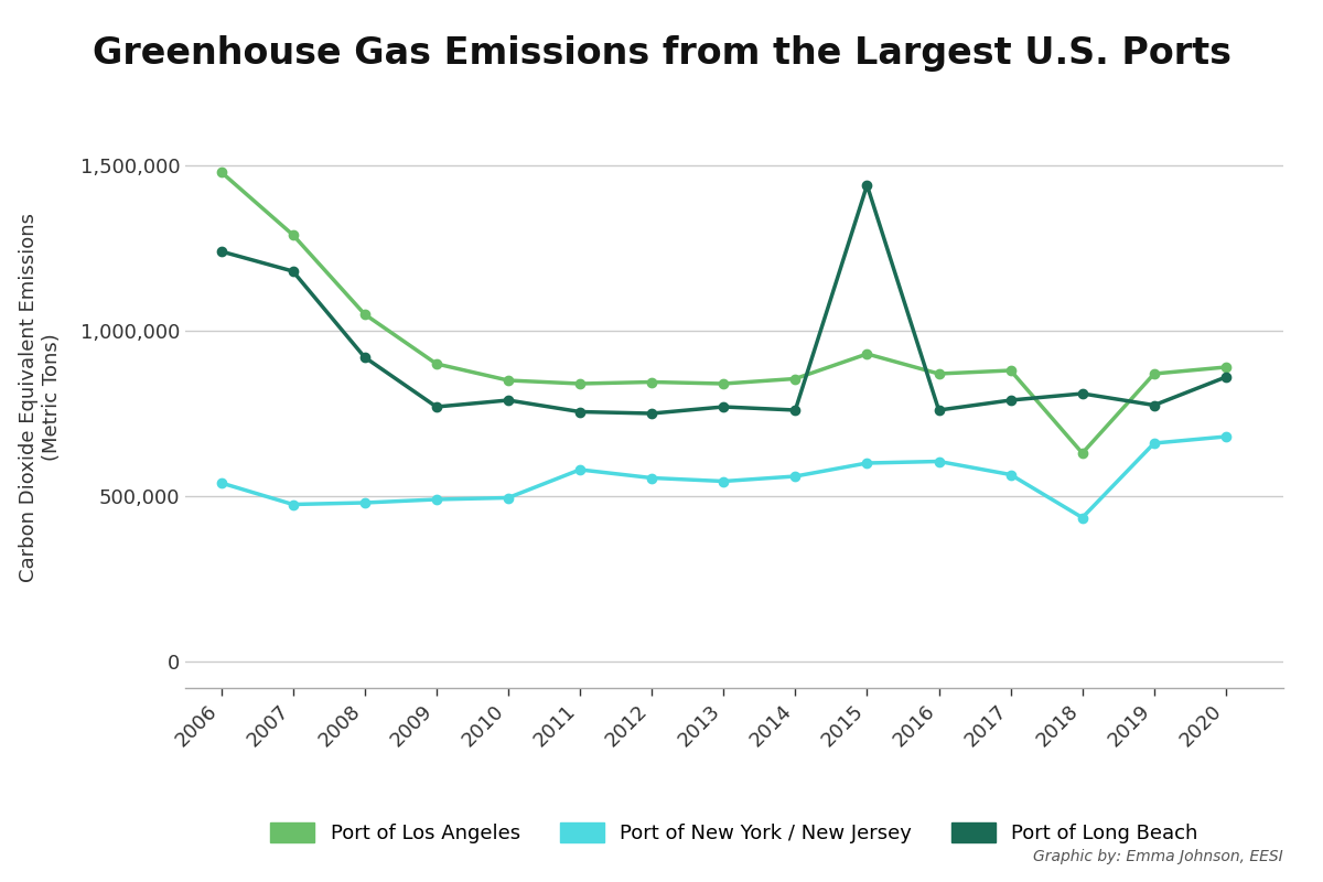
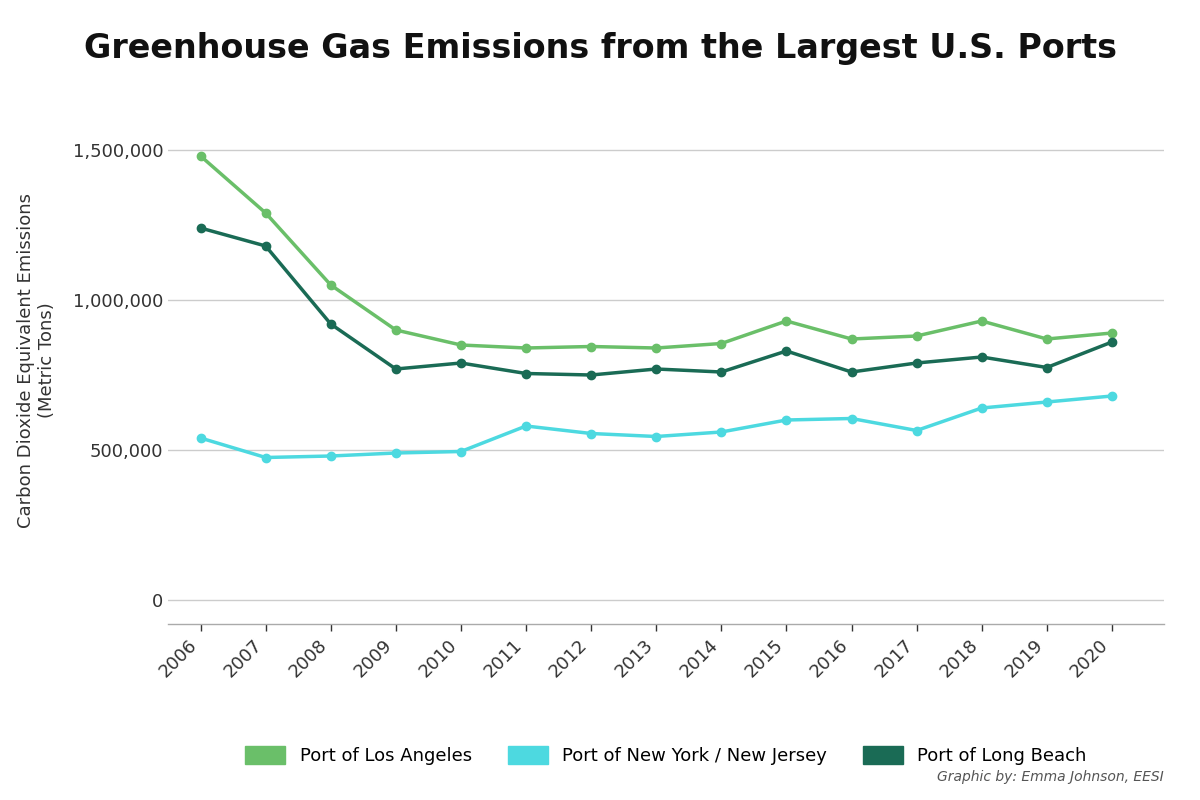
Port of Long Beach/2015: 1,440,000 -> 830,000
Port of Los Angeles/2018: 630,000 -> 930,000
Port of New York / New Jersey/2018: 435,000 -> 640,000
